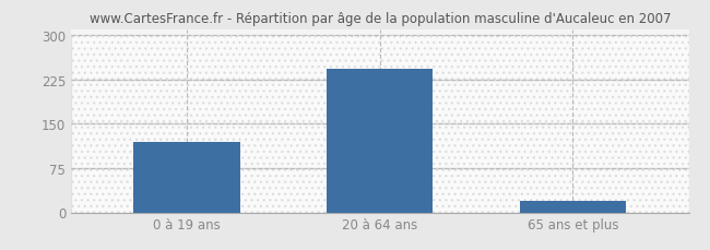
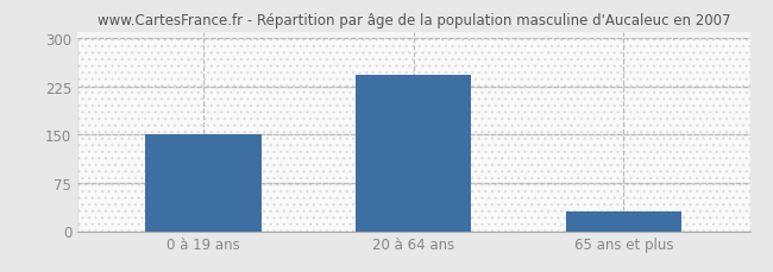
0 à 19 ans: 120 -> 150
65 ans et plus: 20 -> 30
